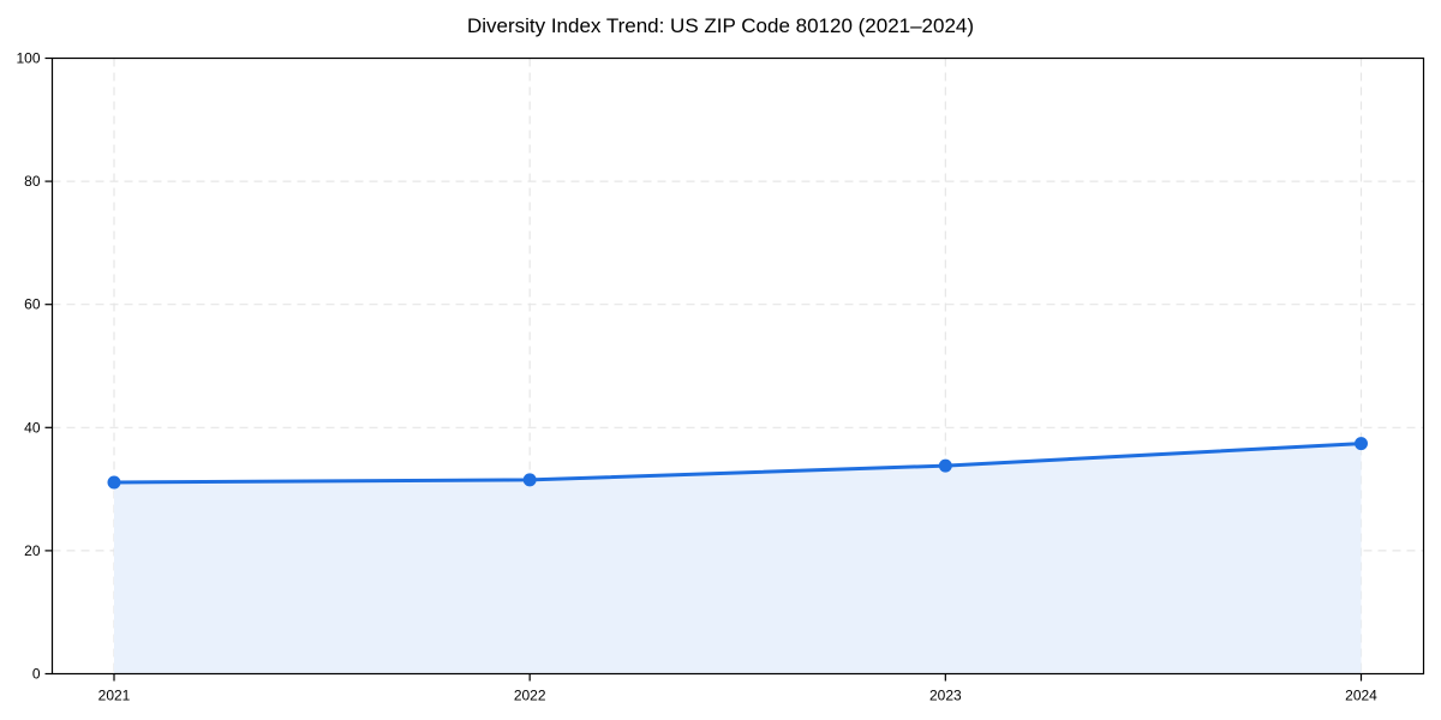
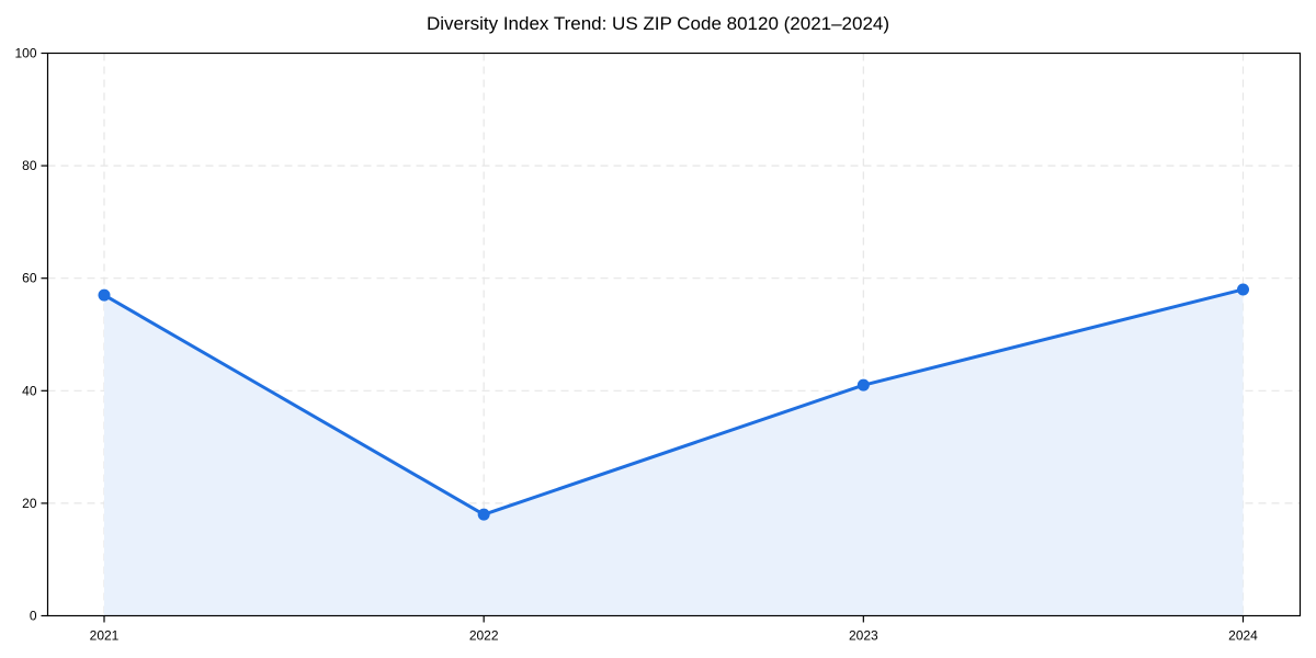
2021: 31 -> 57
2022: 32 -> 18
2023: 34 -> 41
2024: 37 -> 58
